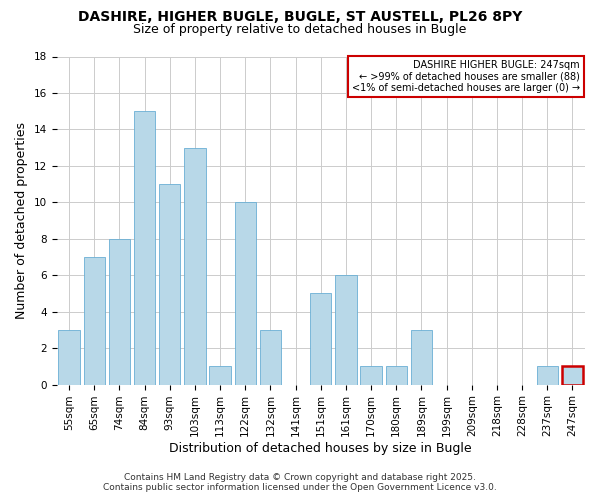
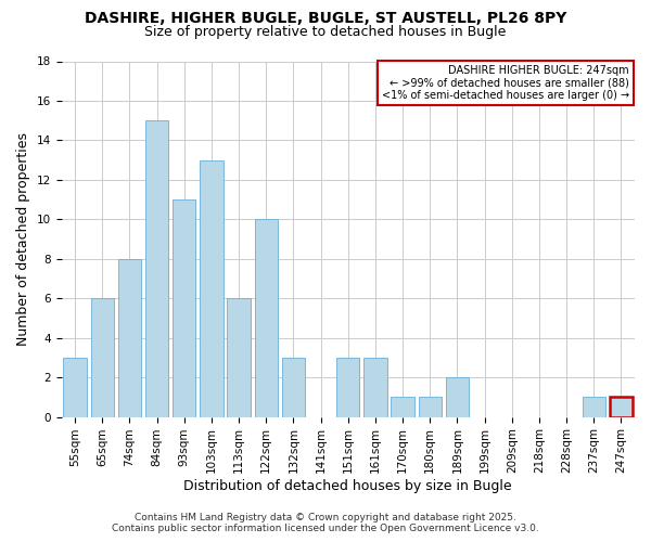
65sqm: 7 -> 6
113sqm: 1 -> 6
151sqm: 5 -> 3
161sqm: 6 -> 3
189sqm: 3 -> 2
